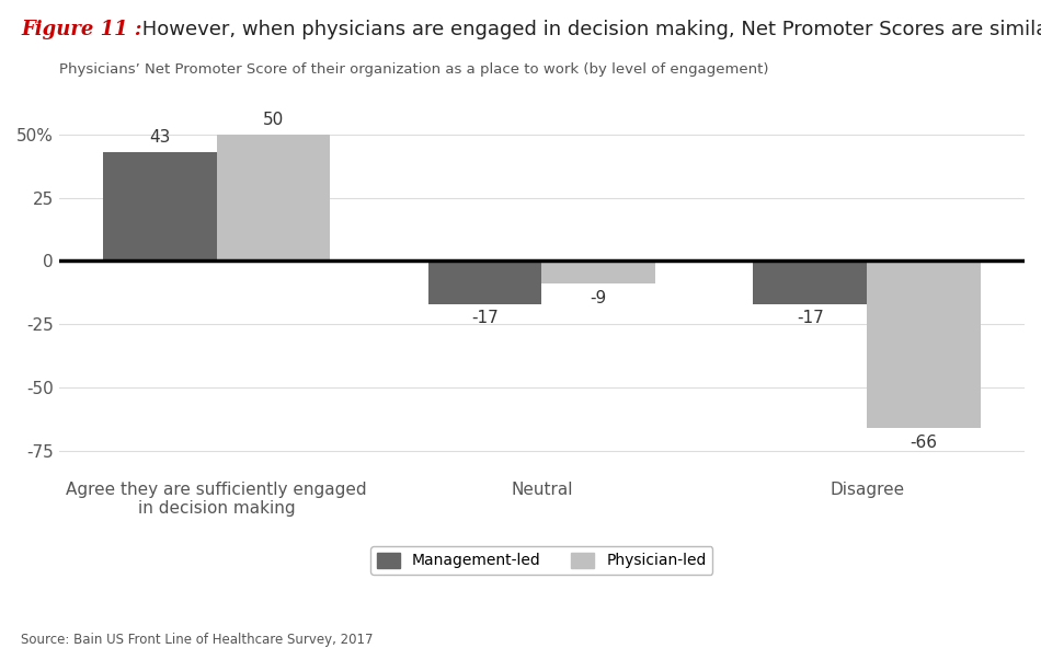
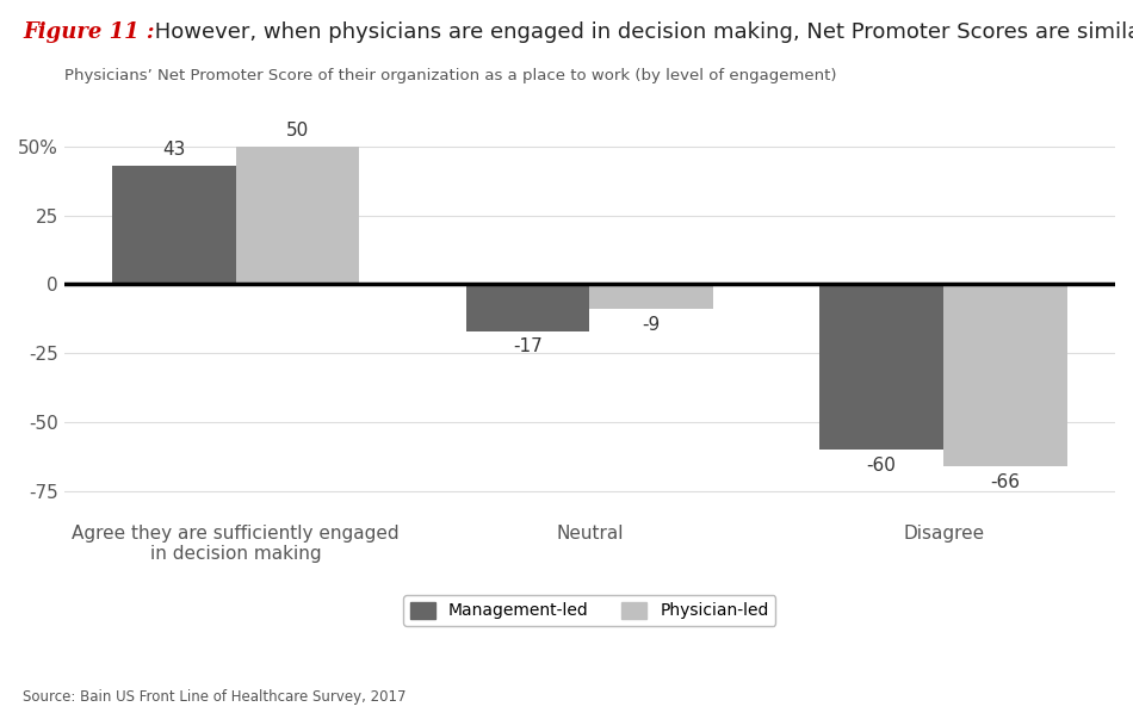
Management-led/Disagree: -17 -> -60
